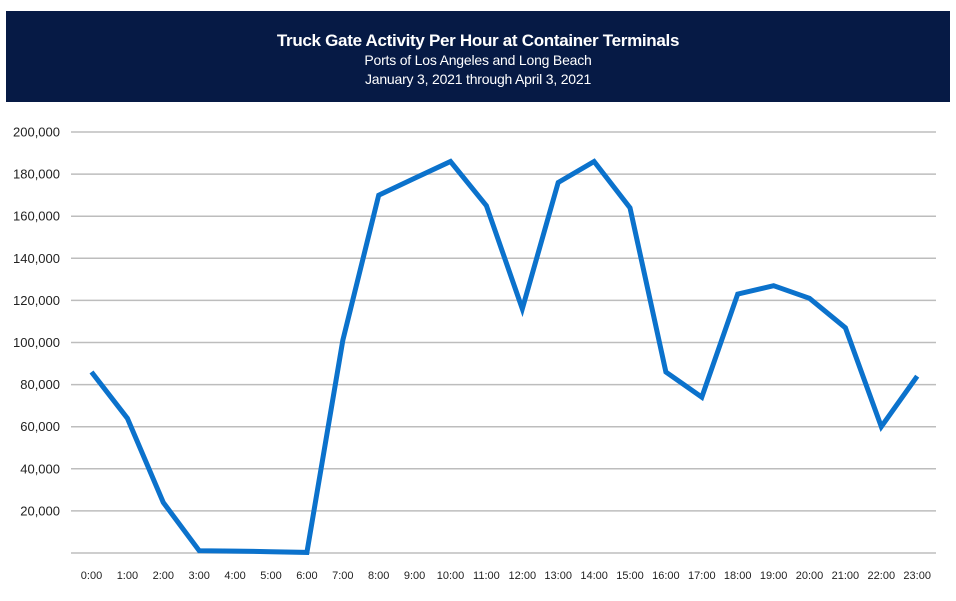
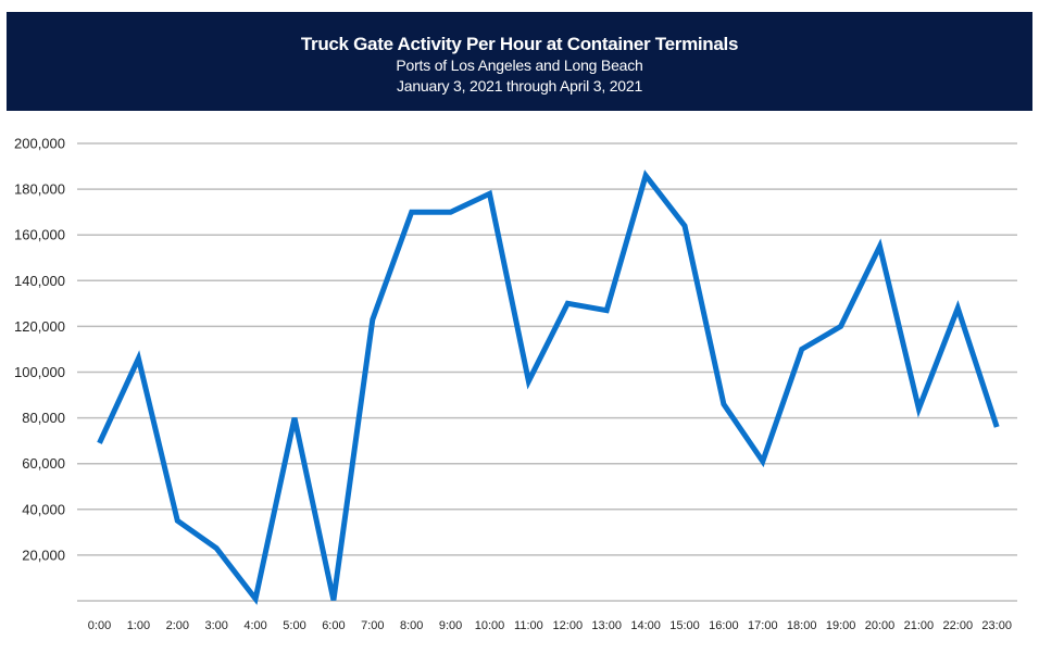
0:00: 86000 -> 69000
1:00: 64000 -> 106000
2:00: 24000 -> 35000
3:00: 1000 -> 23000
5:00: 1000 -> 80000
7:00: 101000 -> 123000
9:00: 178000 -> 170000
10:00: 186000 -> 178000
11:00: 165000 -> 96000
12:00: 116000 -> 130000
13:00: 176000 -> 127000
17:00: 74000 -> 61000
18:00: 123000 -> 110000
19:00: 127000 -> 120000
20:00: 121000 -> 155000
21:00: 107000 -> 84000
22:00: 60000 -> 128000
23:00: 84000 -> 76000
